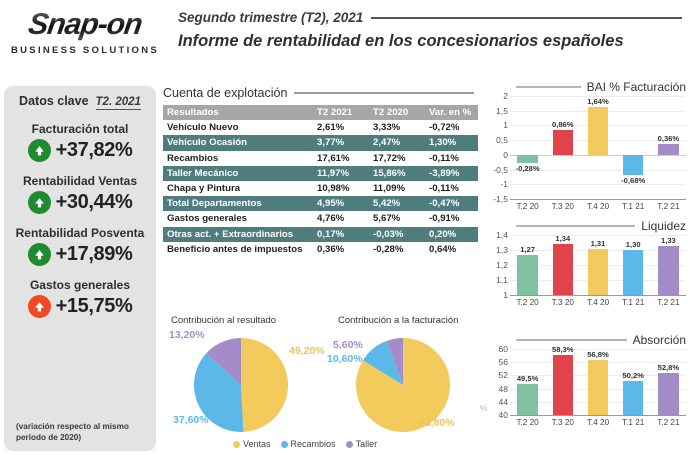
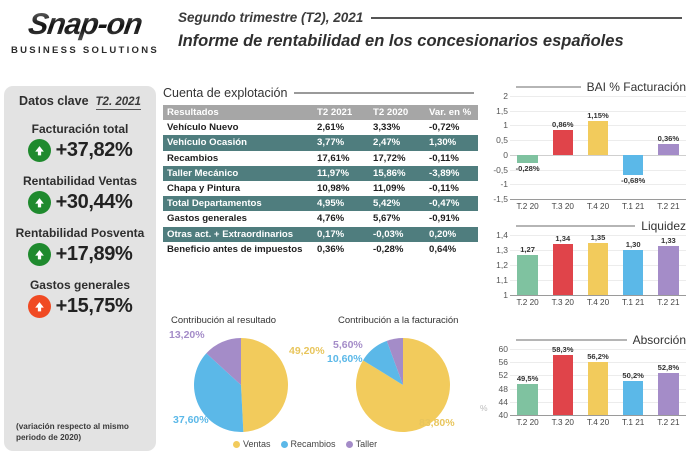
BAI % Facturación/T.4 20: 1,64% -> 1,15%
Liquidez/T.4 20: 1,31 -> 1,35
Absorción/T.4 20: 56,8% -> 56,2%
